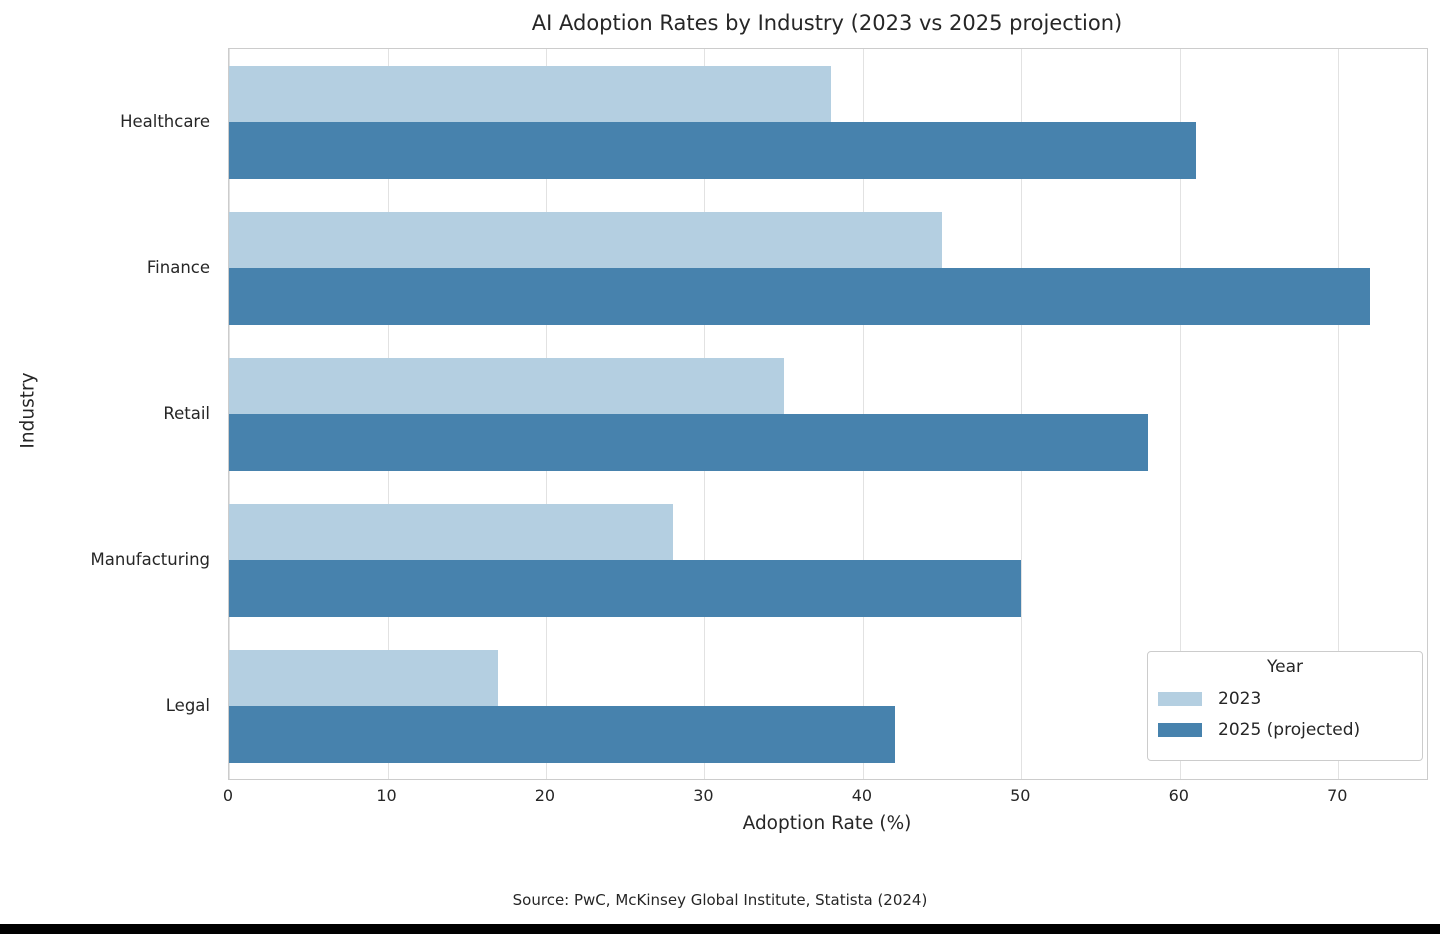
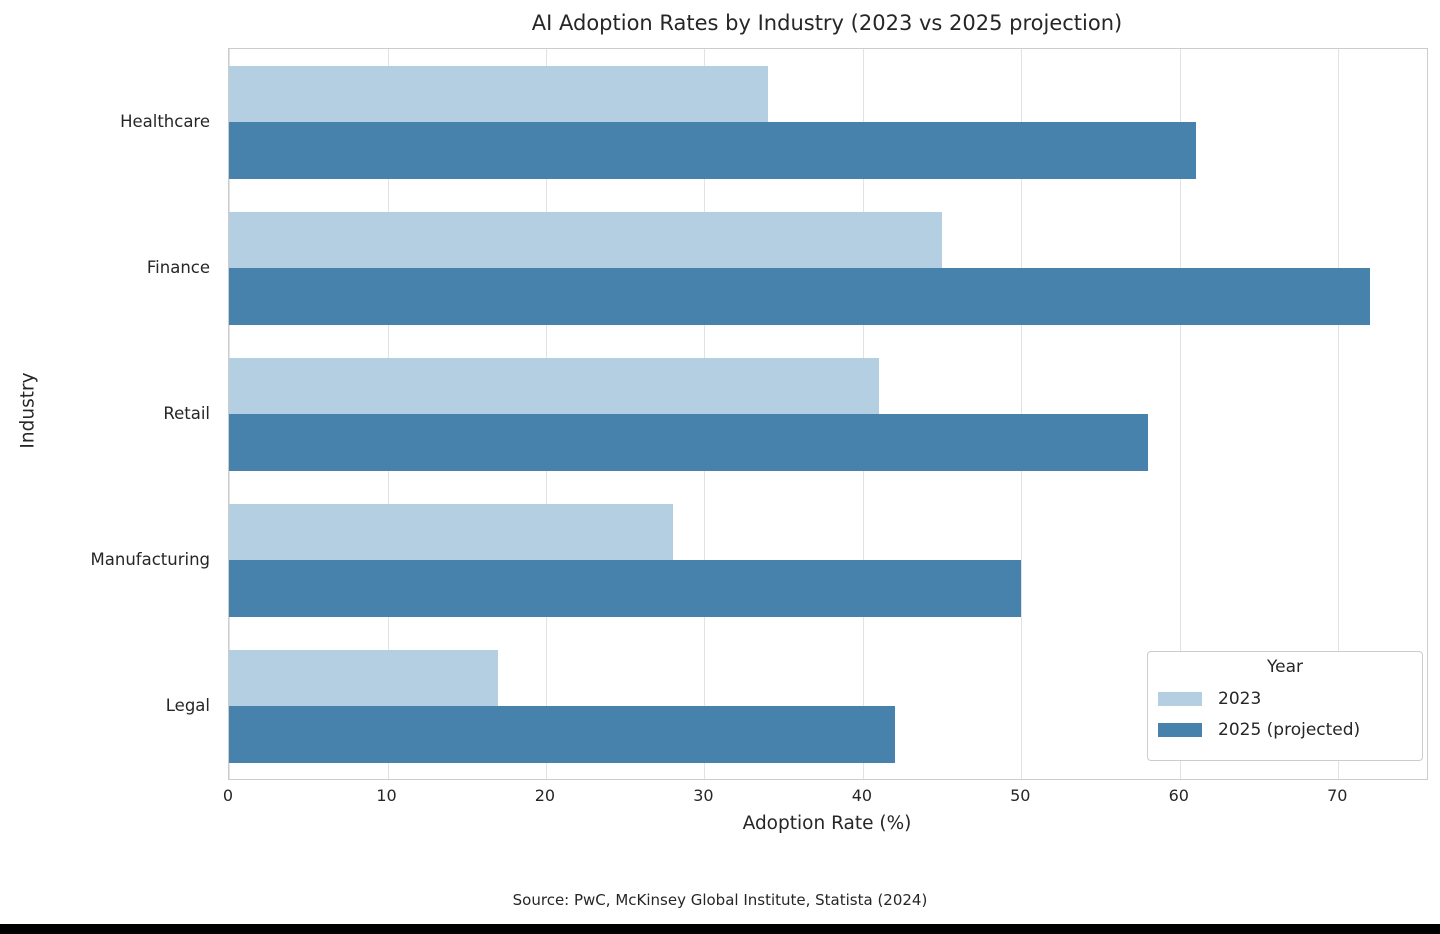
2023/Healthcare: 38 -> 34
2023/Retail: 35 -> 41
